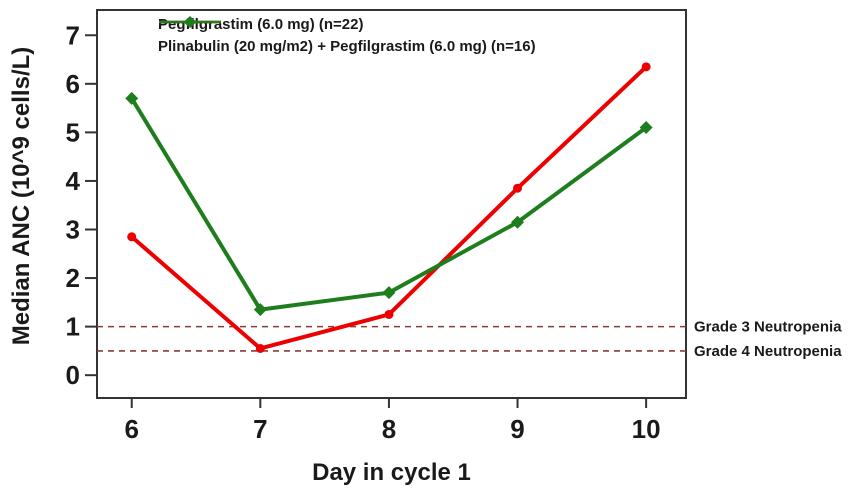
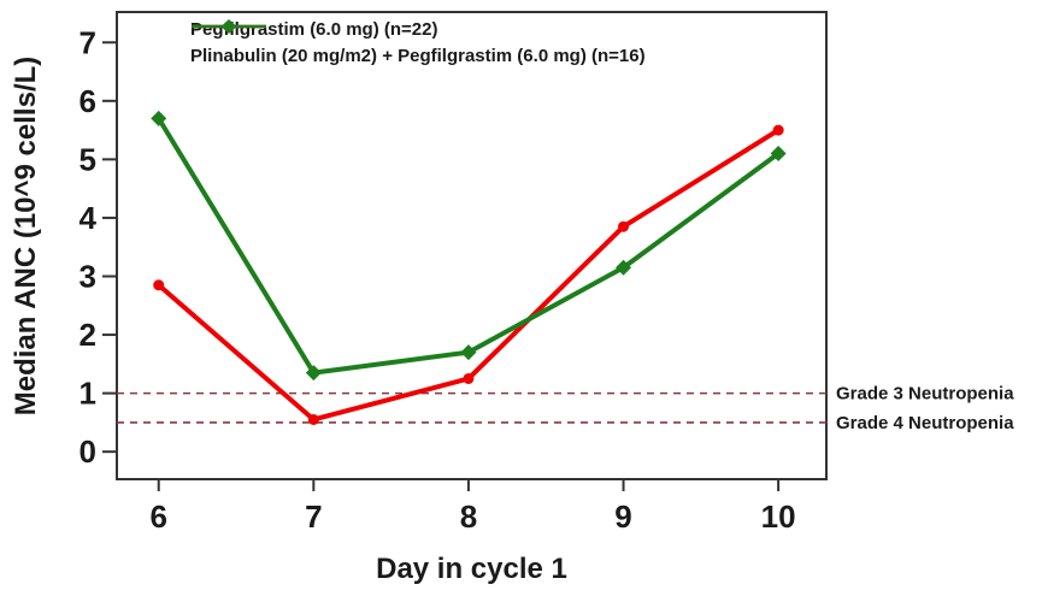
Pegfilgrastim (6.0 mg) (n=22)/10: 6.3 -> 5.5
